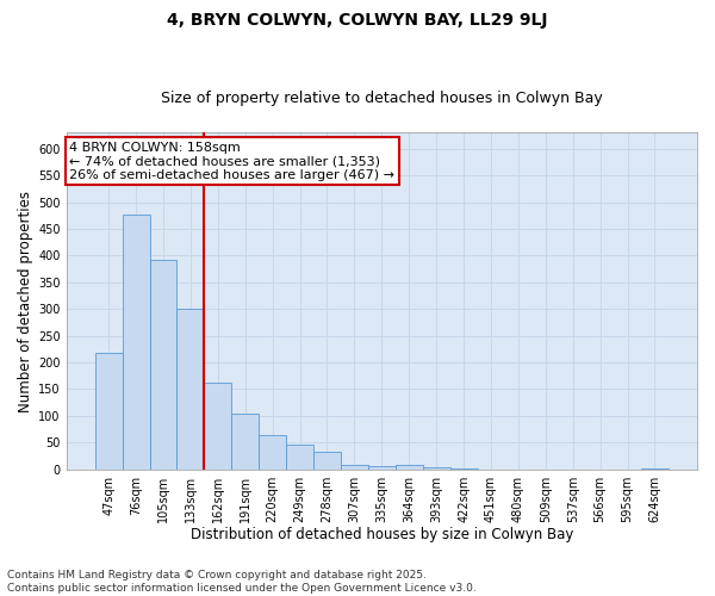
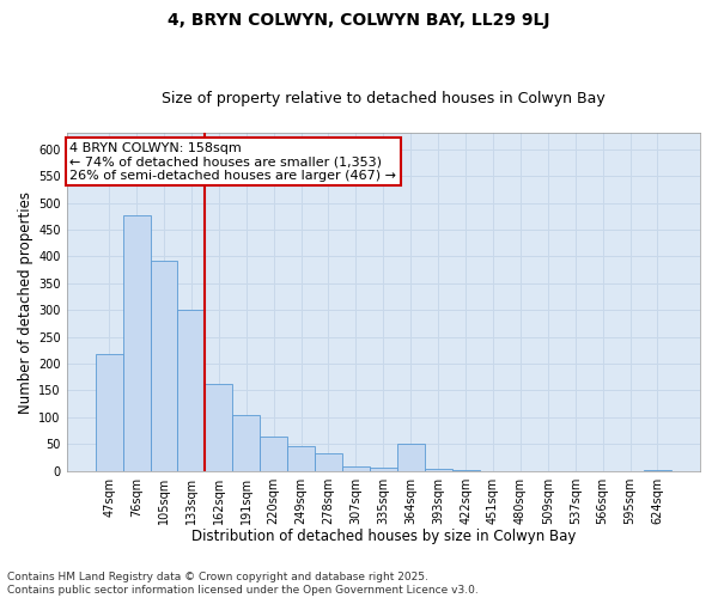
364sqm: 8 -> 50
